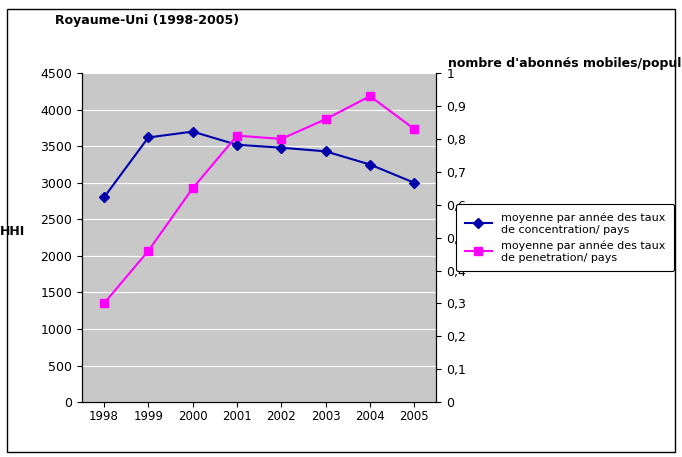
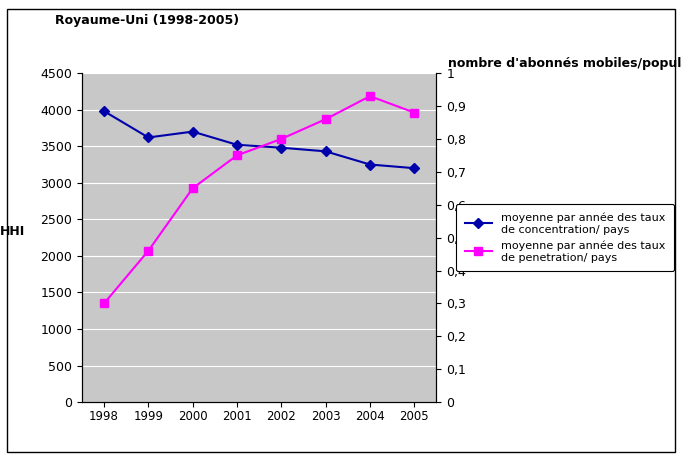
moyenne par année des taux de concentration/ pays/1998: 2800 -> 3980
moyenne par année des taux de penetration/ pays/2001: 0,81 -> 0,75
moyenne par année des taux de concentration/ pays/2005: 3000 -> 3200
moyenne par année des taux de penetration/ pays/2005: 0,83 -> 0,88
